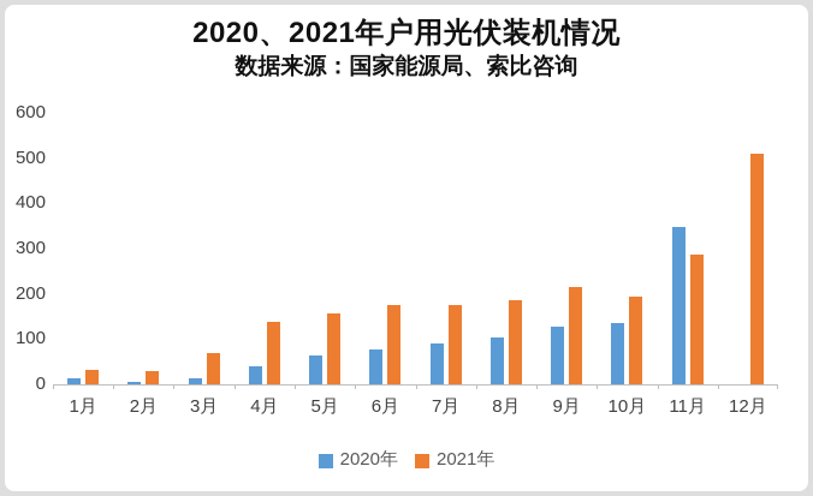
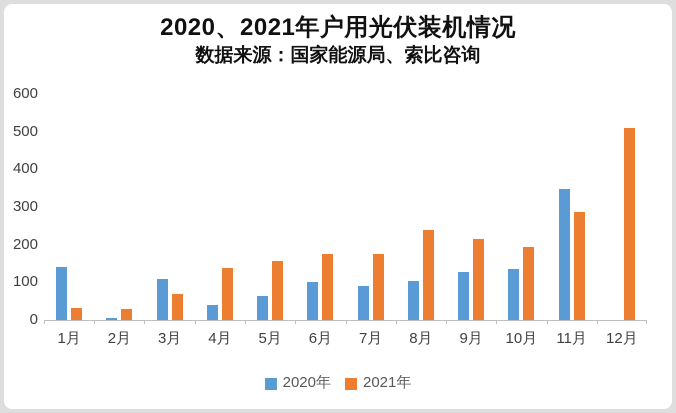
2020年/1月: 10 -> 140
2020年/3月: 10 -> 110
2020年/6月: 80 -> 100
2021年/8月: 190 -> 240
